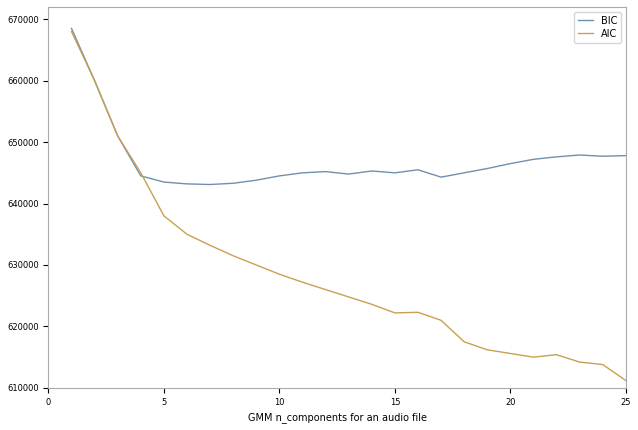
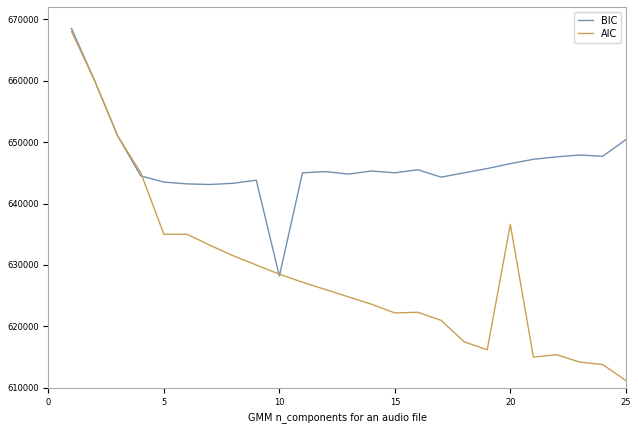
AIC/5: 638000 -> 635000
BIC/10: 644500 -> 628200
AIC/20: 615600 -> 636600
BIC/25: 647800 -> 650400
